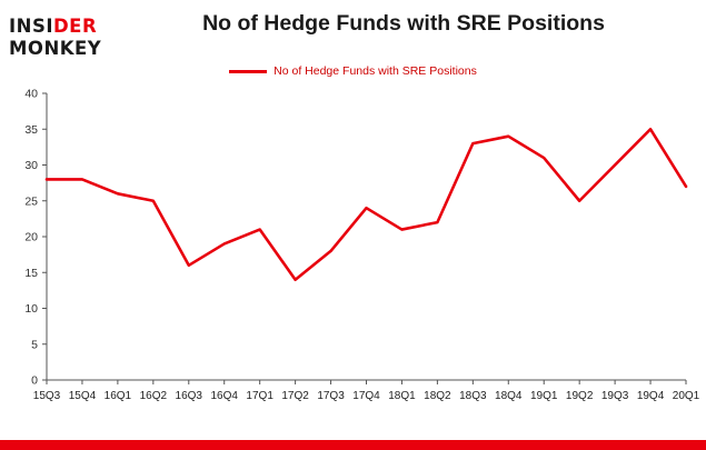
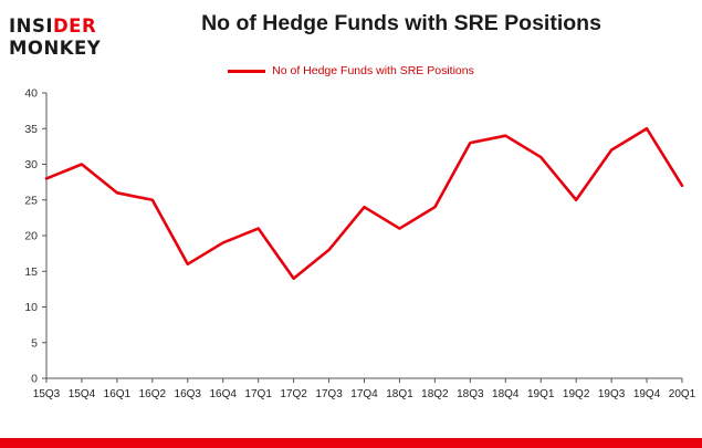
15Q4: 28 -> 30
18Q2: 22 -> 24
19Q3: 30 -> 32
